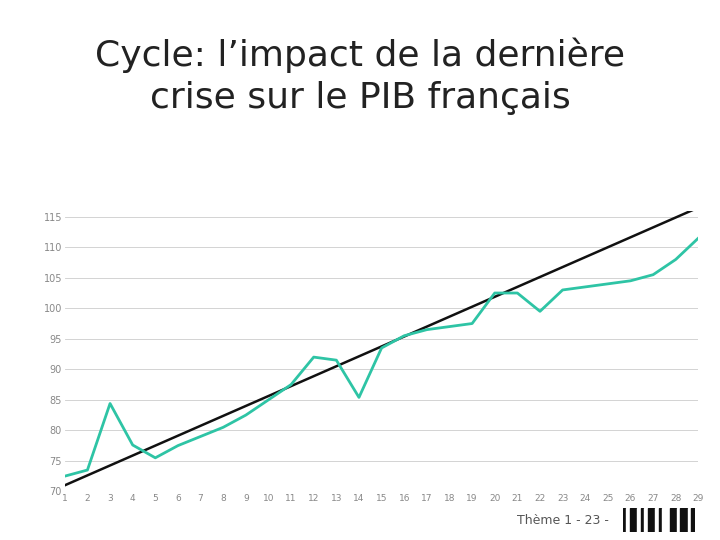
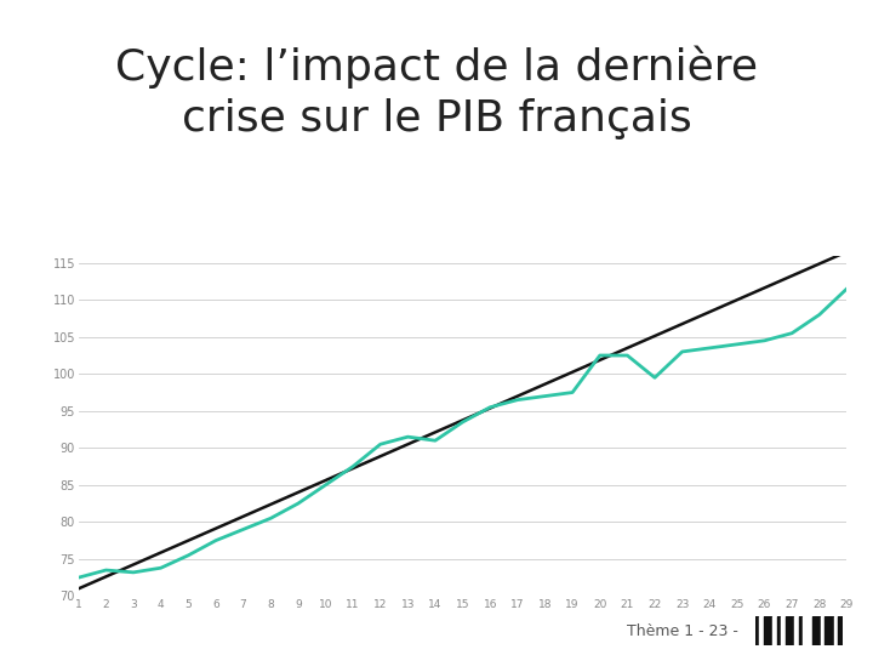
3: 84.4 -> 73.2
4: 77.6 -> 73.8
12: 92.0 -> 90.5
14: 85.4 -> 91.0
